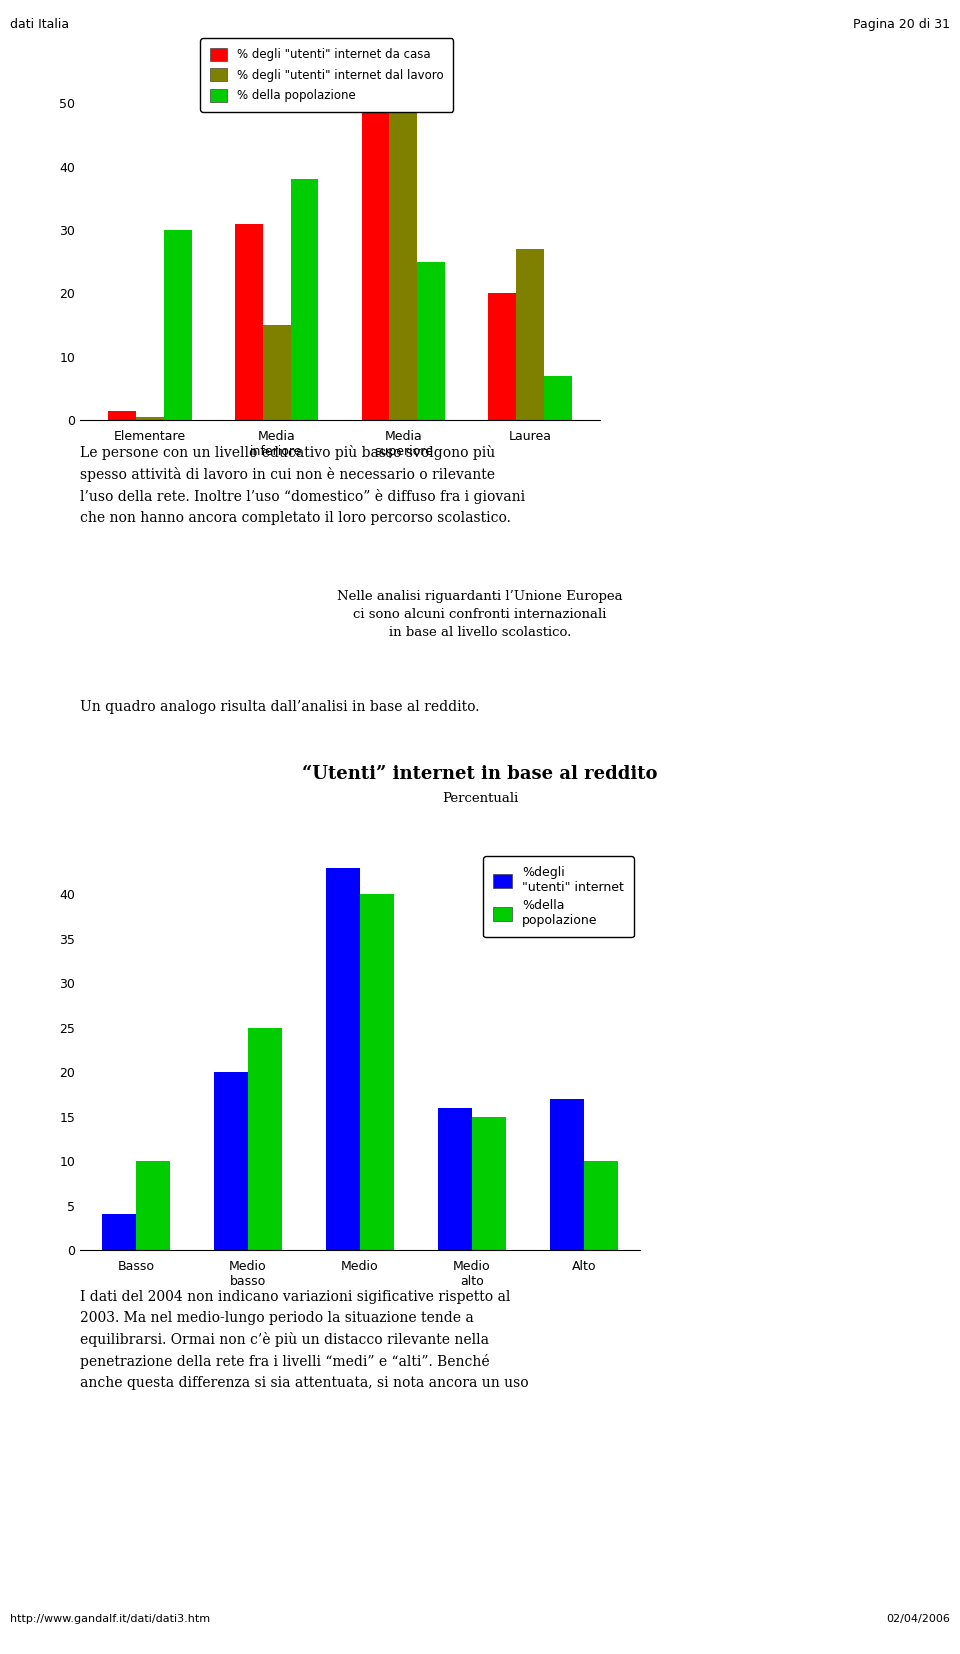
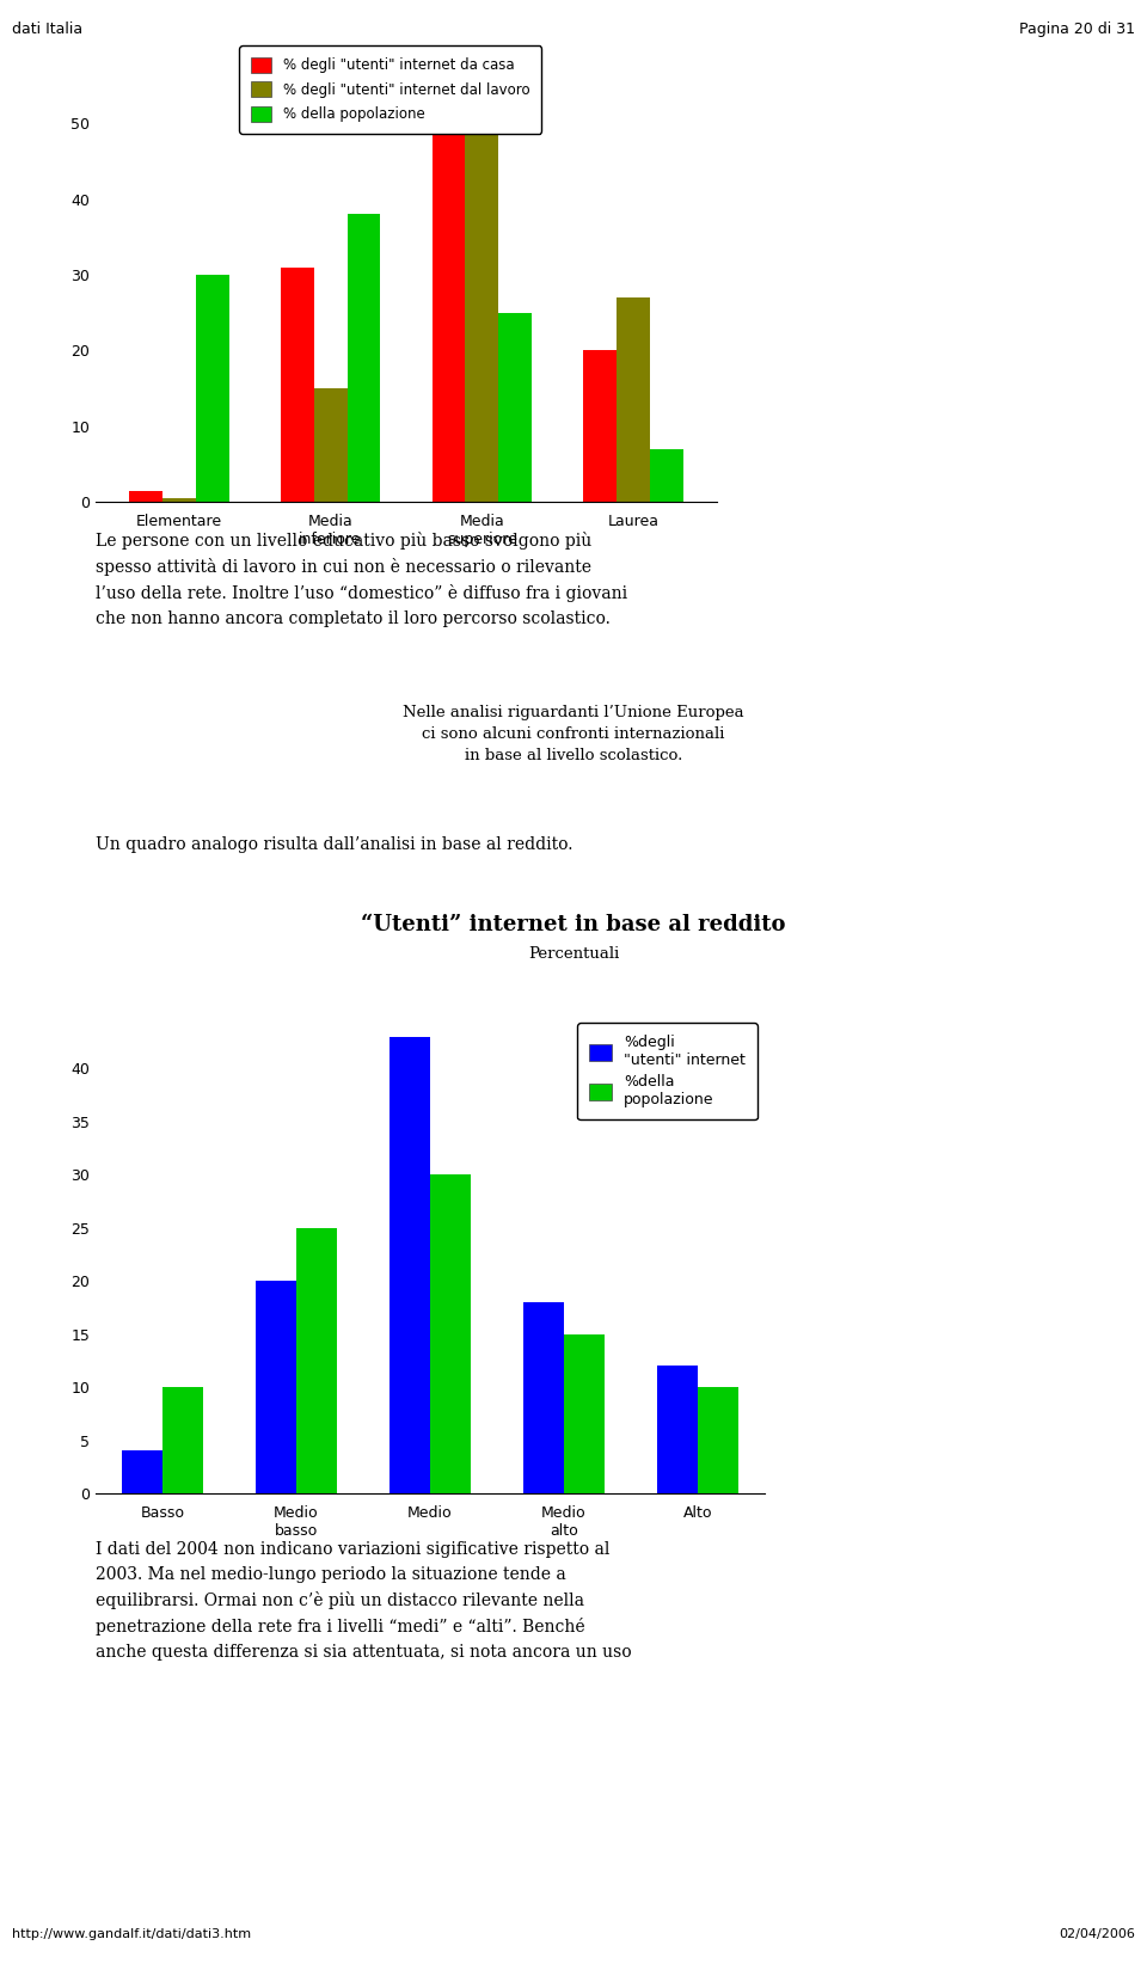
%della popolazione/Medio: 40 -> 30
%degli "utenti" internet/Medio alto: 16 -> 18
%degli "utenti" internet/Alto: 17 -> 12
